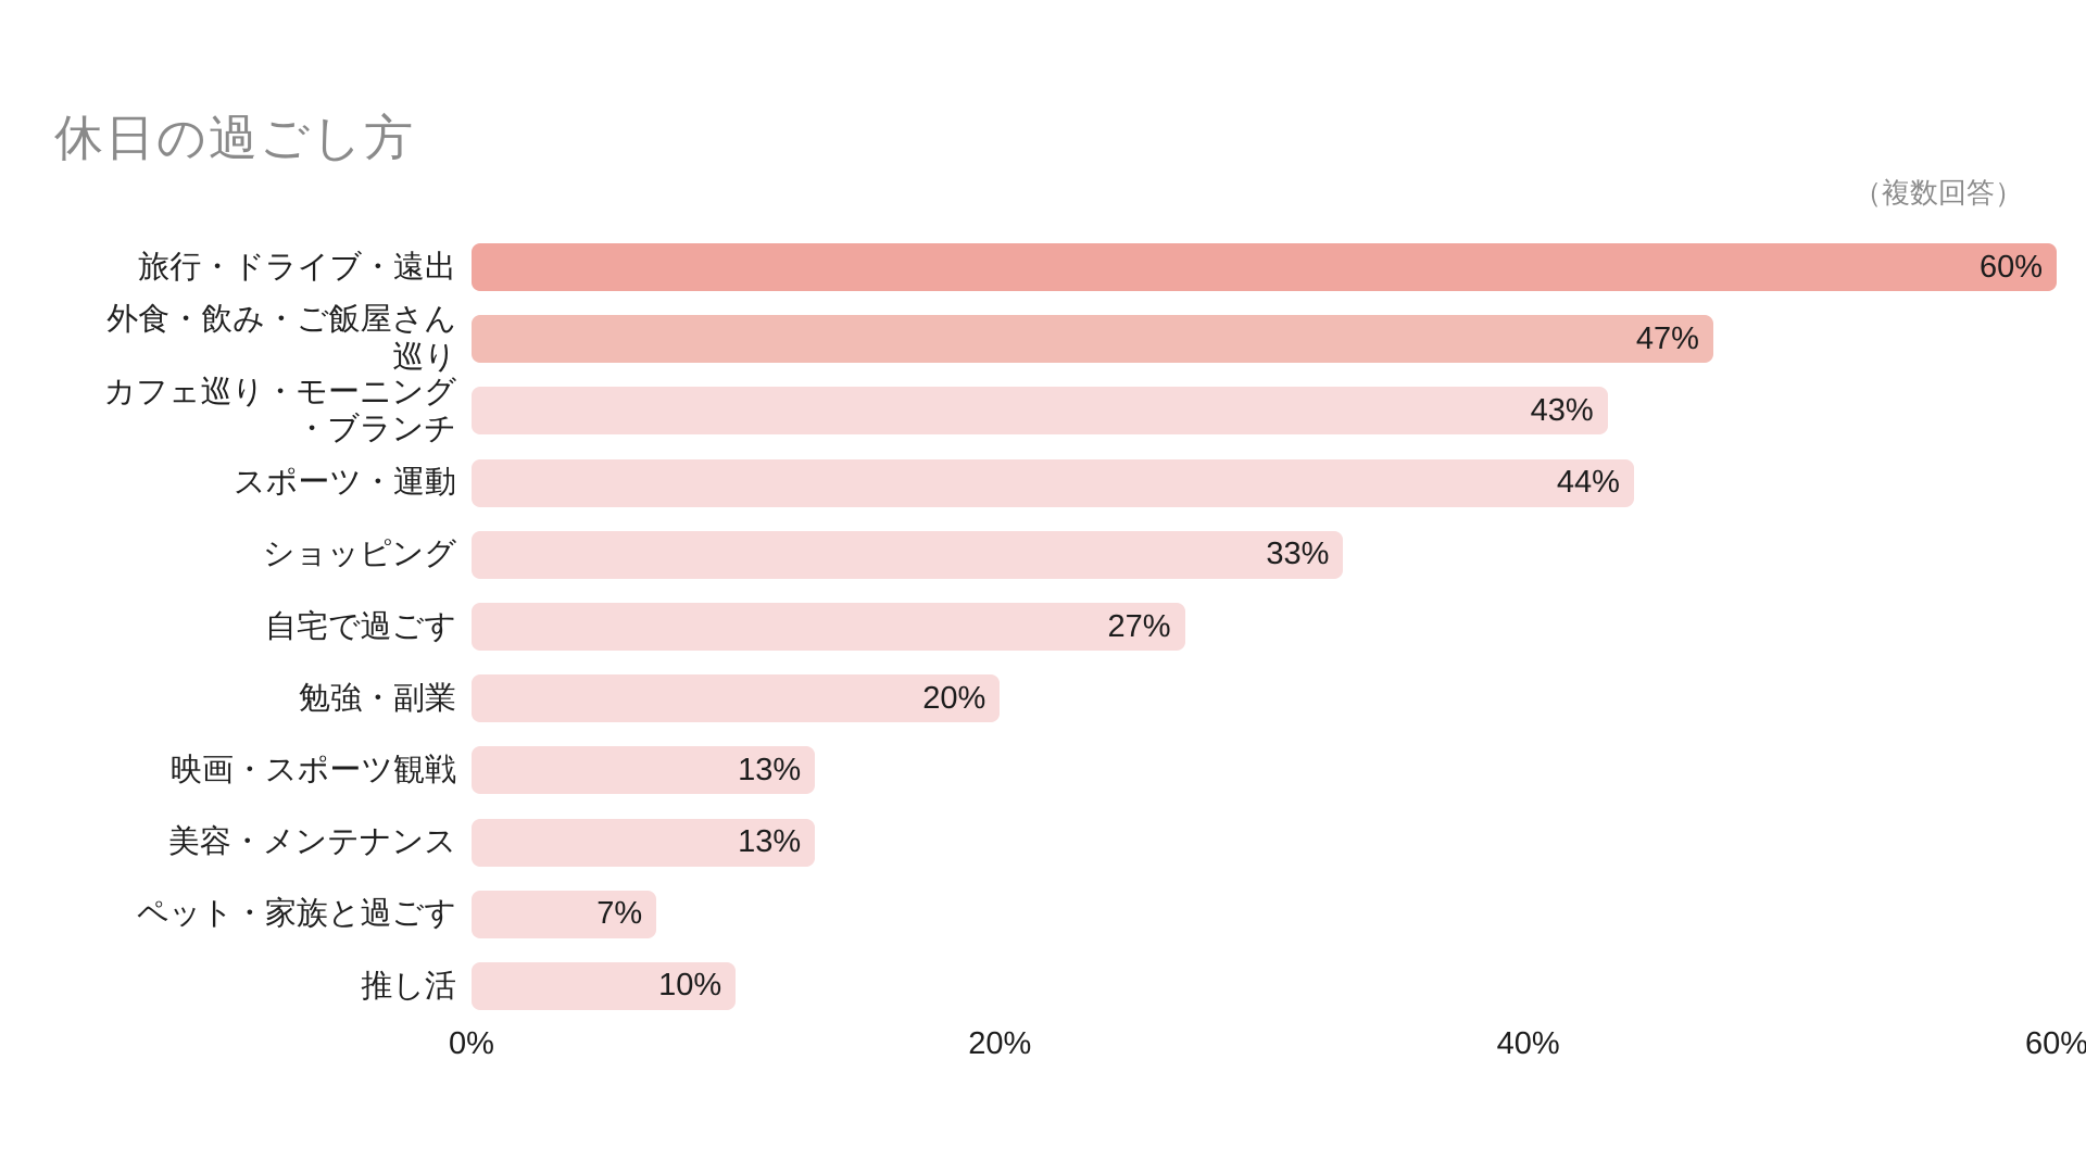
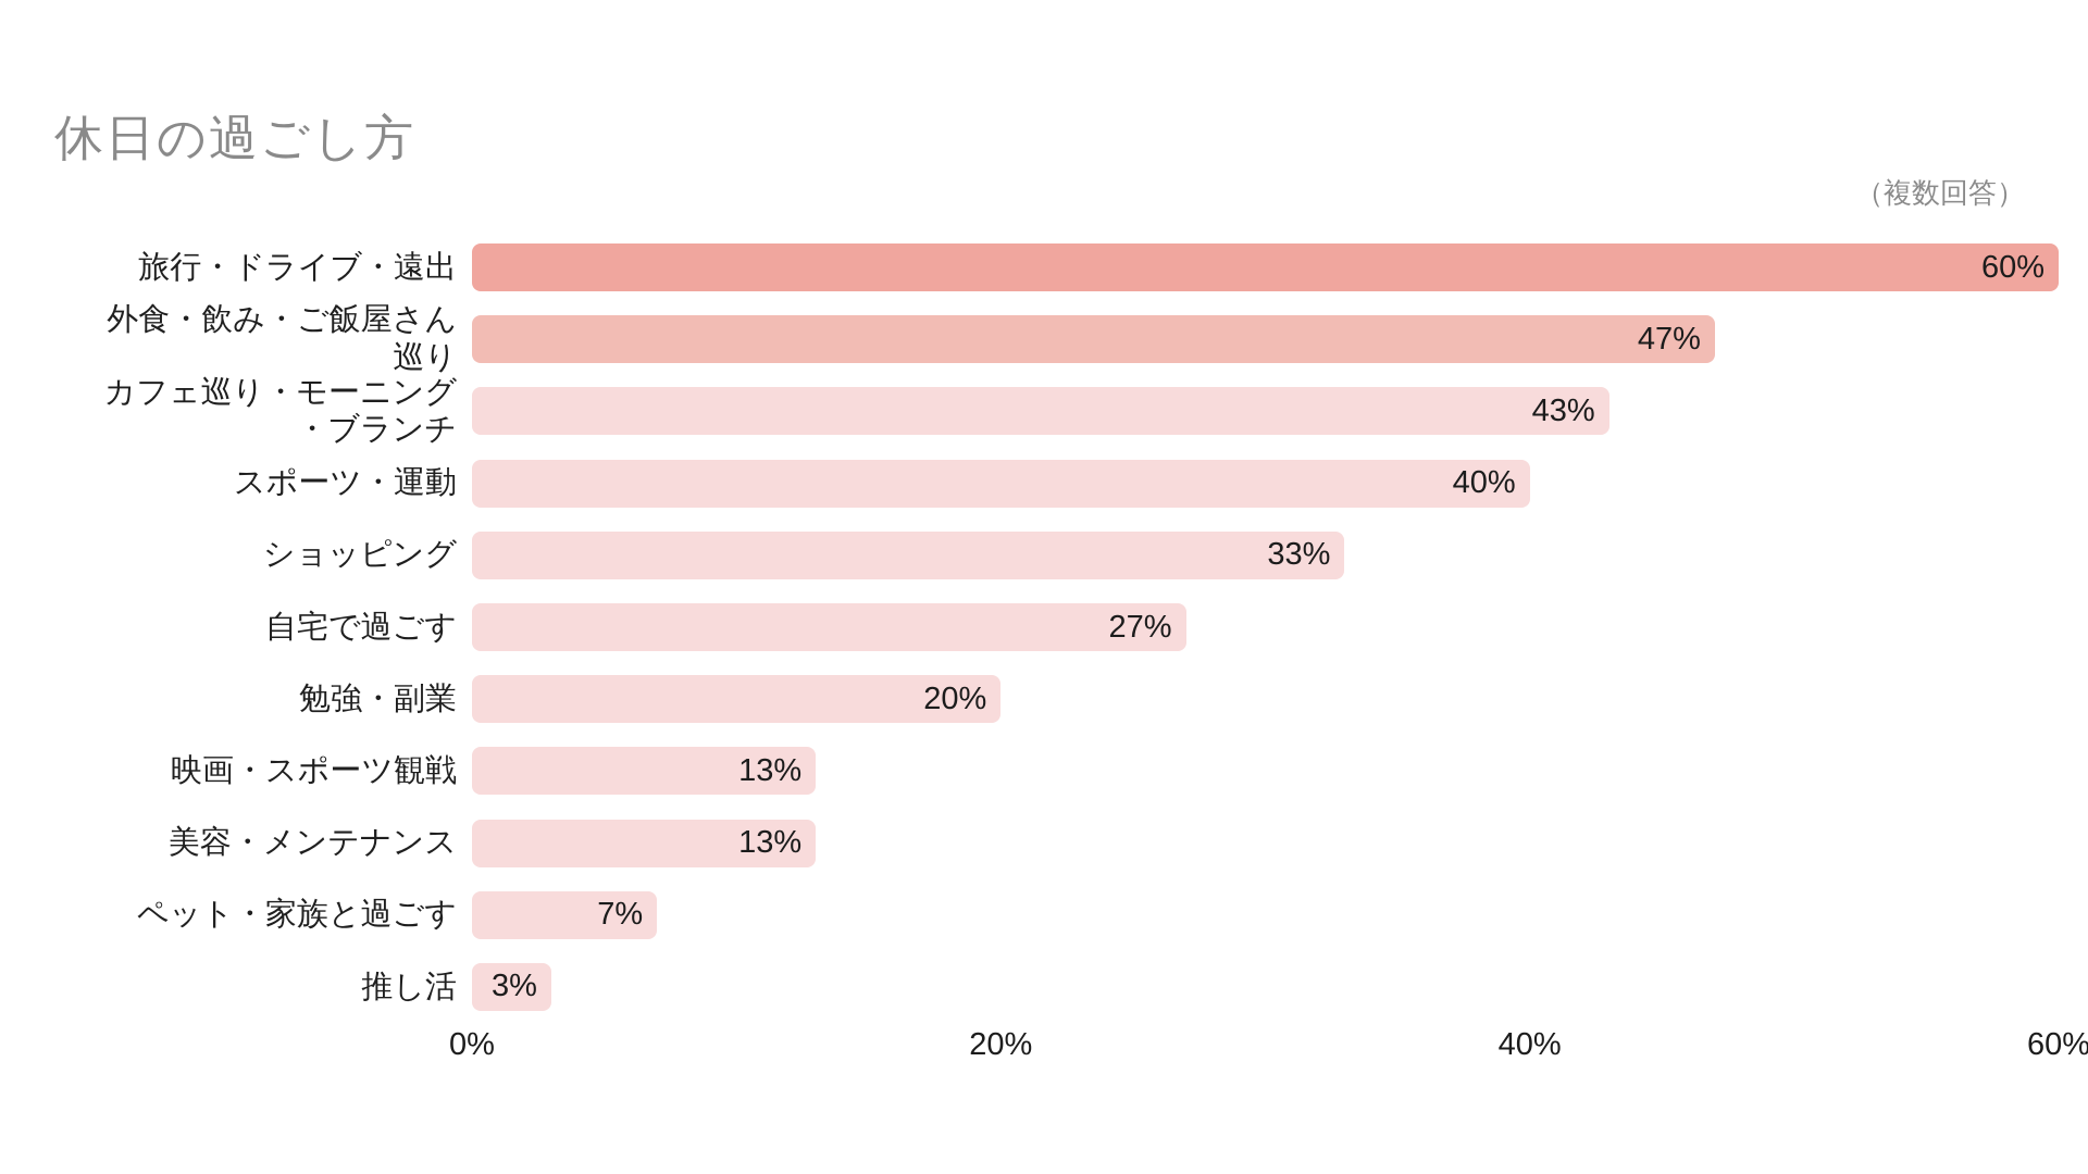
スポーツ・運動: 44% -> 40%
推し活: 10% -> 3%
